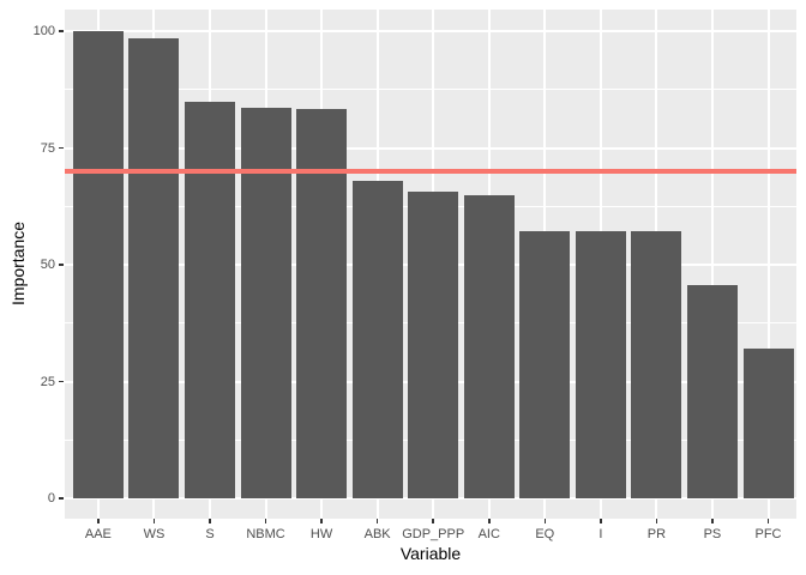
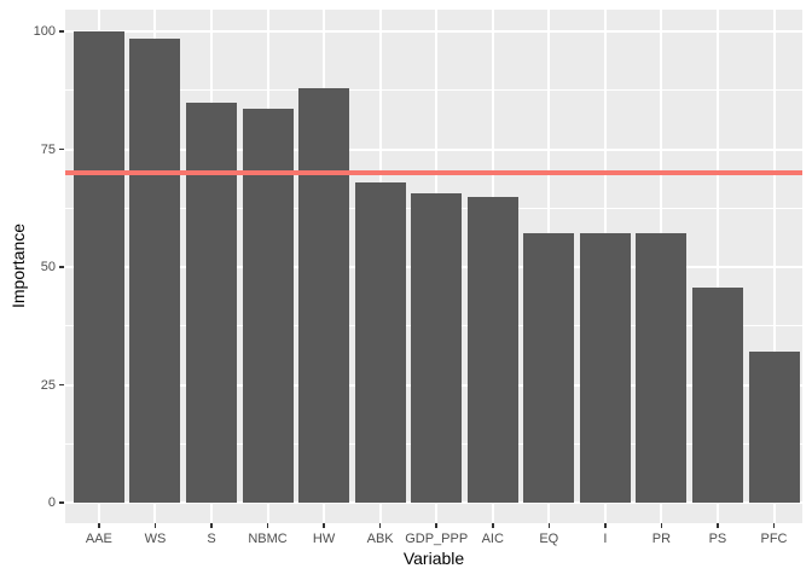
HW: 83 -> 88
